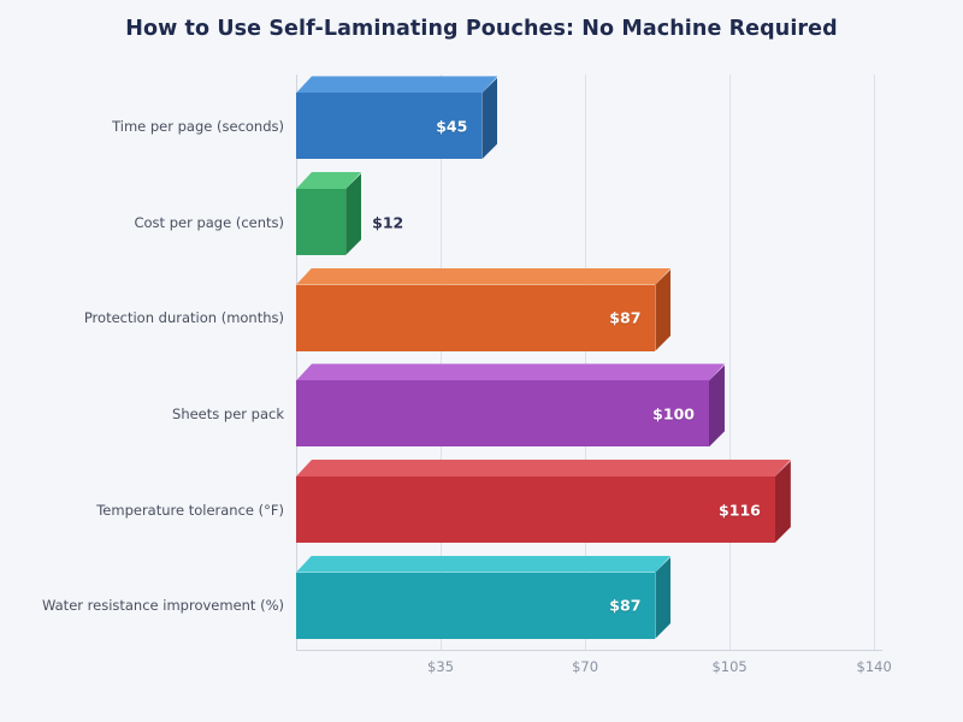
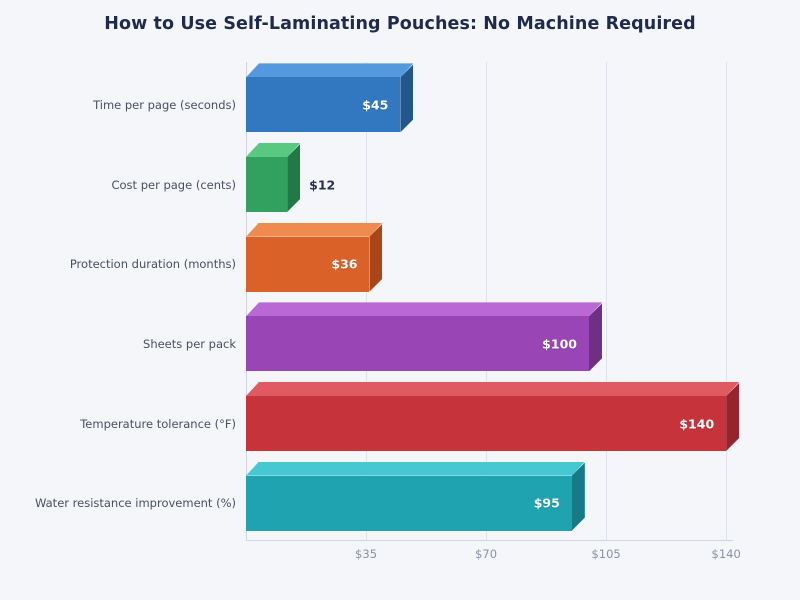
Protection duration (months): $87 -> $36
Temperature tolerance (°F): $116 -> $140
Water resistance improvement (%): $87 -> $95
